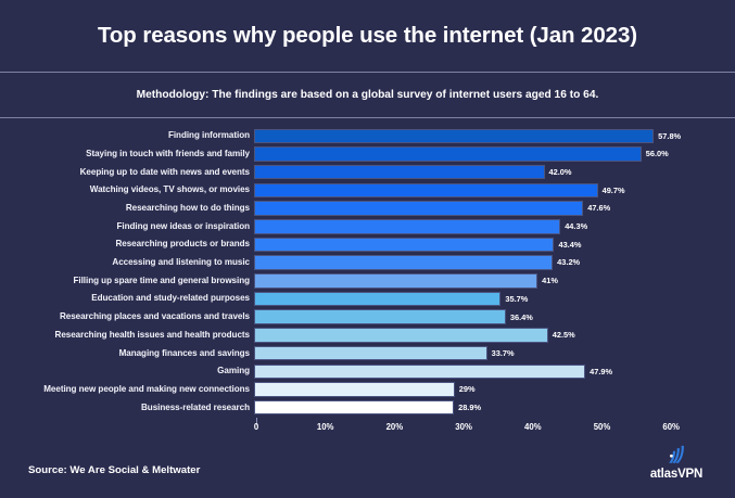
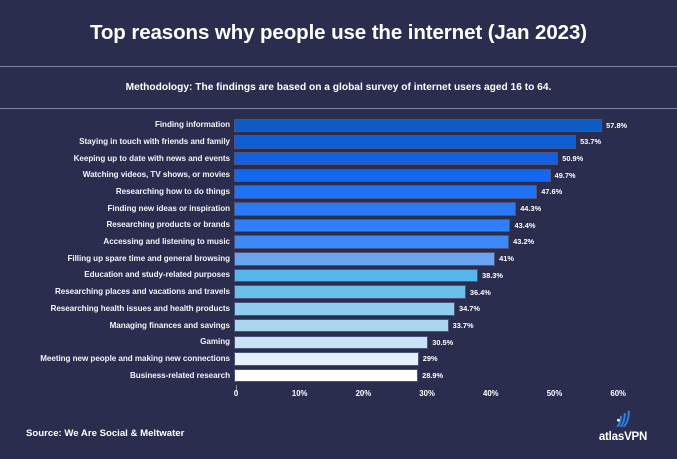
Staying in touch with friends and family: 56.0% -> 53.7%
Keeping up to date with news and events: 42.0% -> 50.9%
Education and study-related purposes: 35.7% -> 38.3%
Researching health issues and health products: 42.5% -> 34.7%
Gaming: 47.9% -> 30.5%
